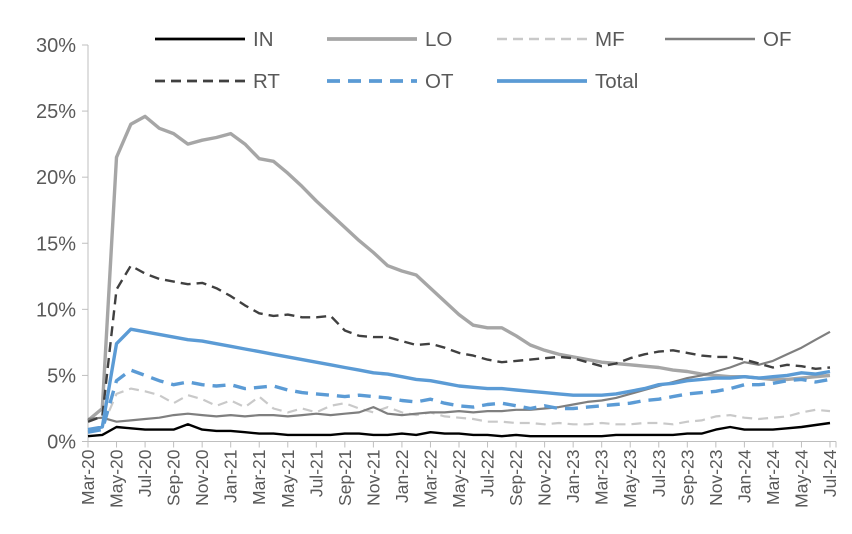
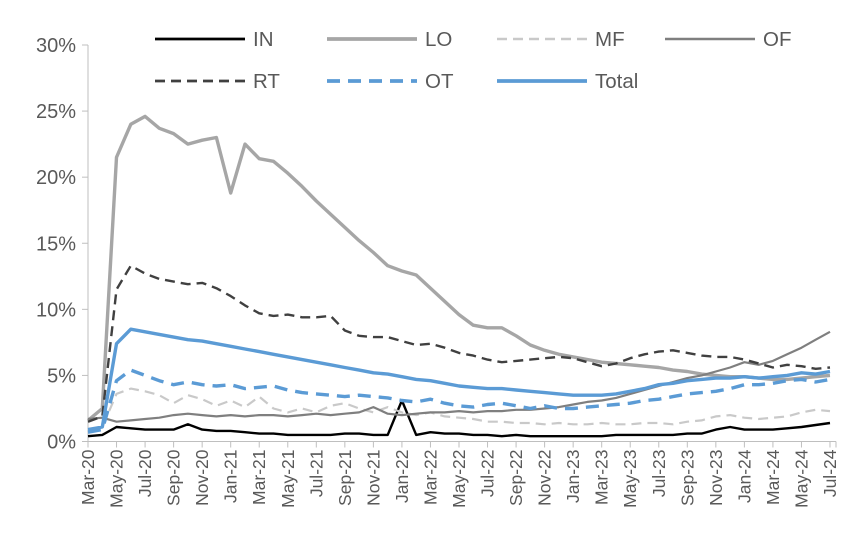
LO/Jan-21: 23.3% -> 18.8%
IN/Jan-22: 0.6% -> 3.1%
